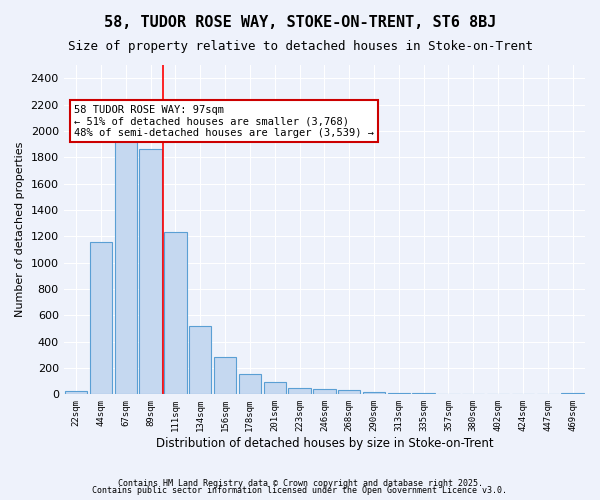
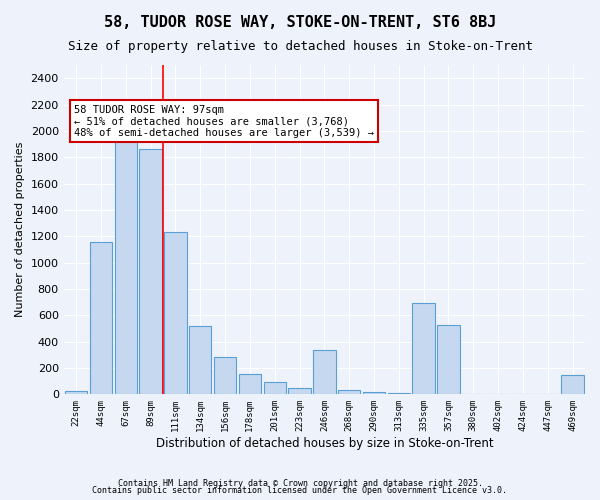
246sqm: 40 -> 340
335sqm: 10 -> 690
357sqm: 0 -> 530
469sqm: 10 -> 150
